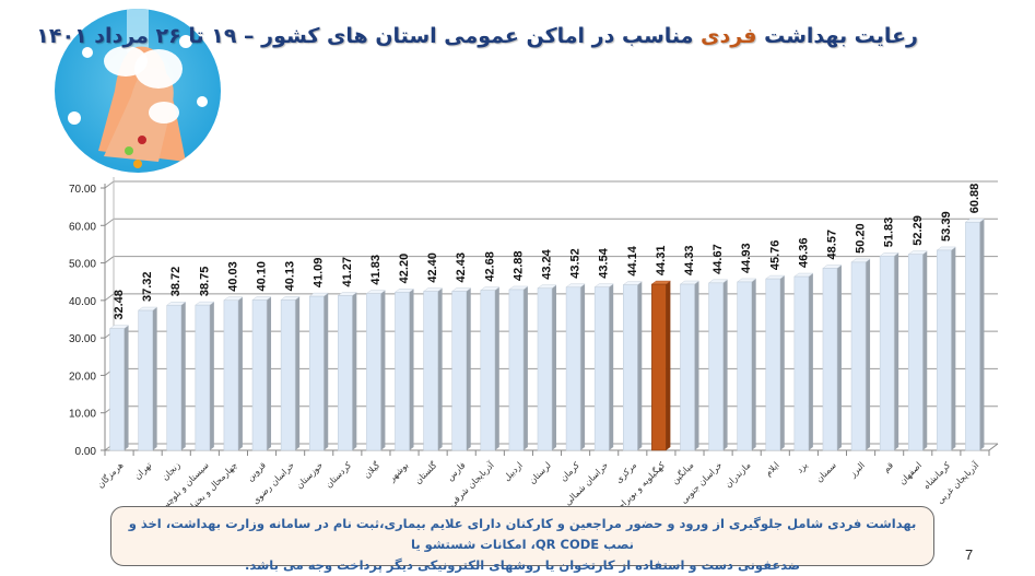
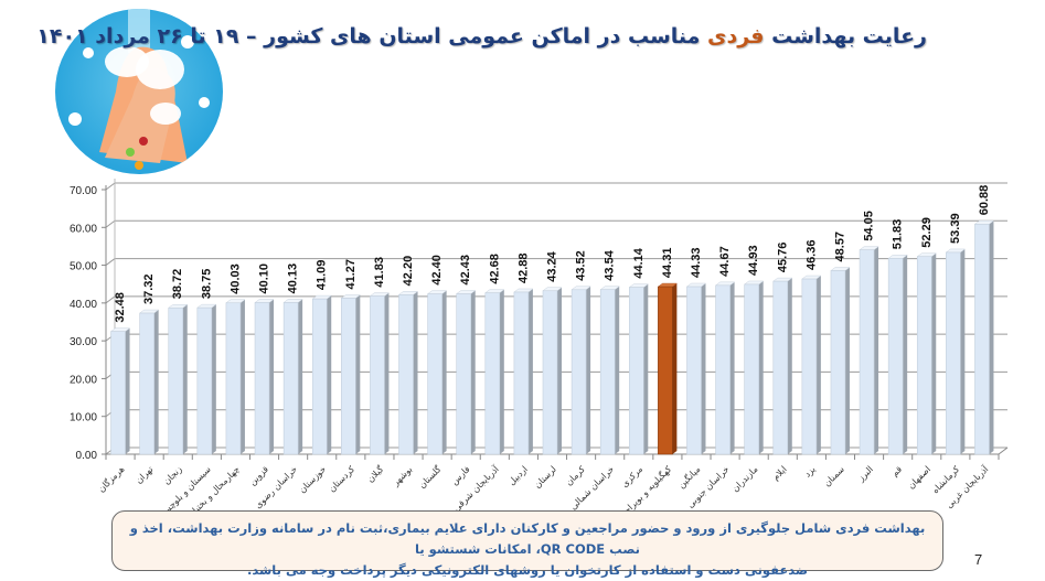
البرز: 50.20 -> 54.05
